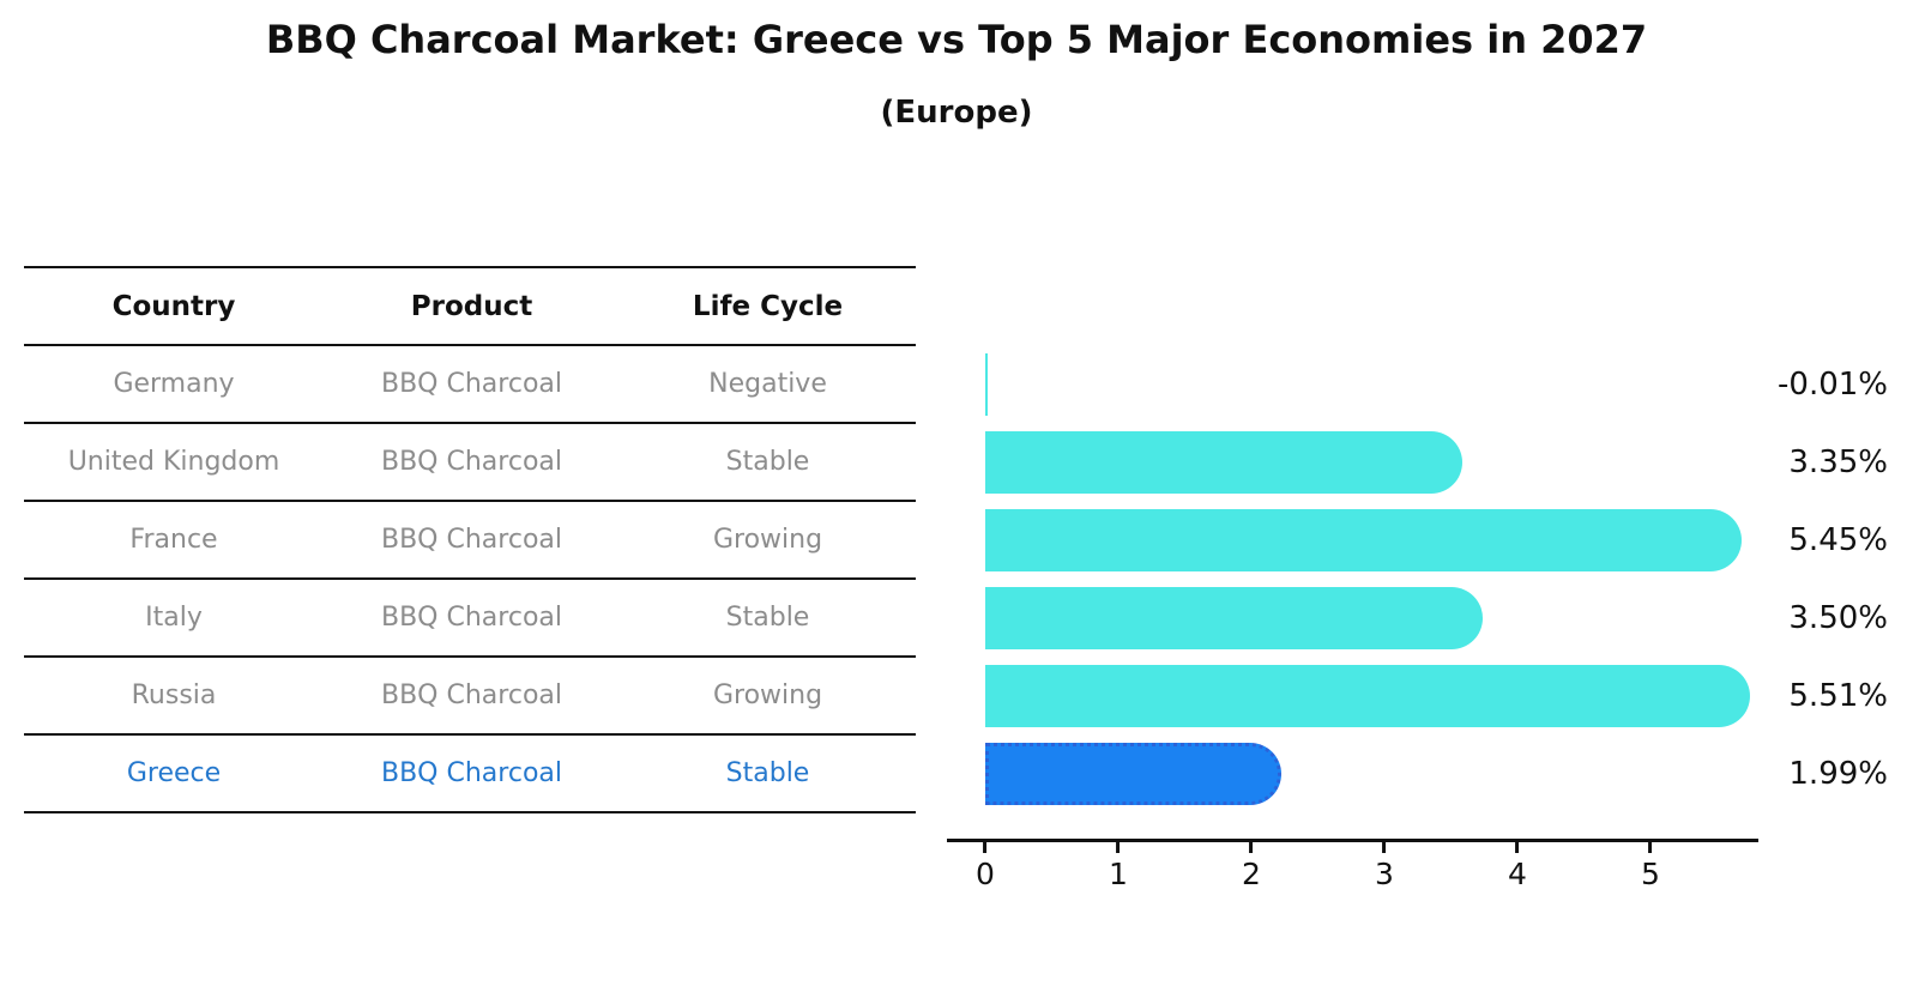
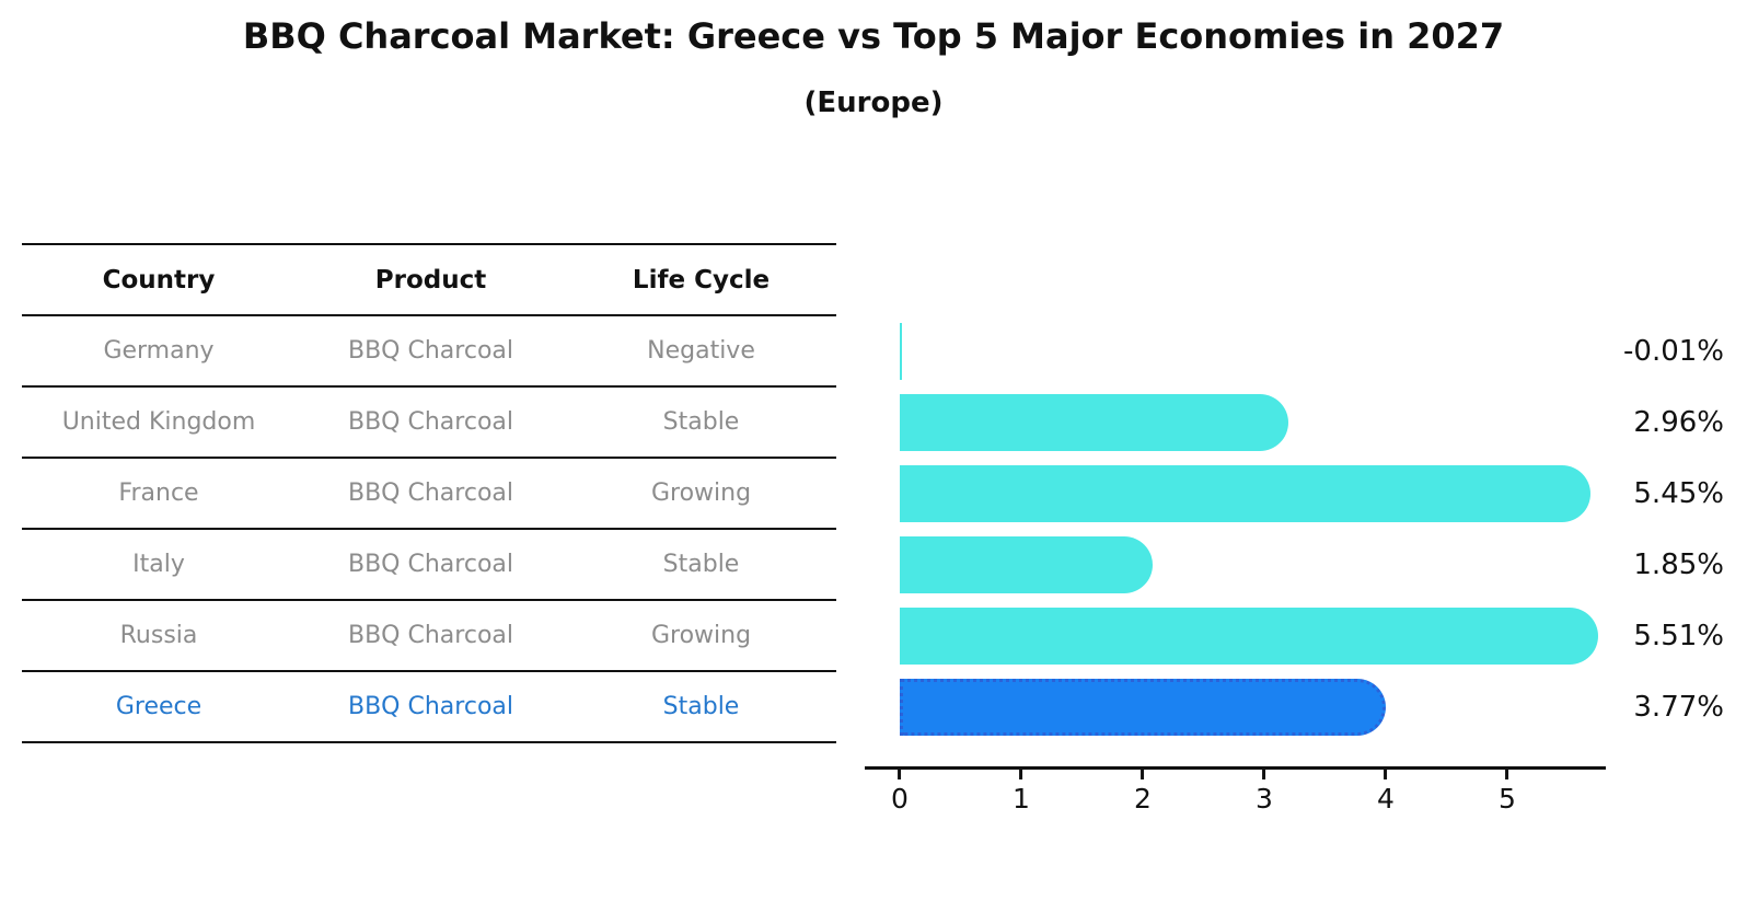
United Kingdom: 3.35% -> 2.96%
Italy: 3.50% -> 1.85%
Greece: 1.99% -> 3.77%
